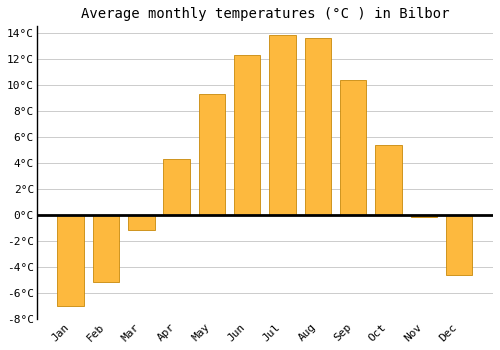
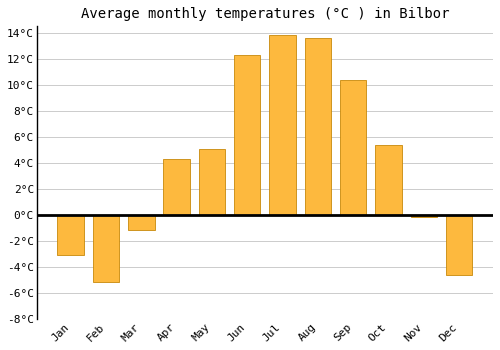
Jan: -7.0°C -> -3.1°C
May: 9.3°C -> 5.1°C
